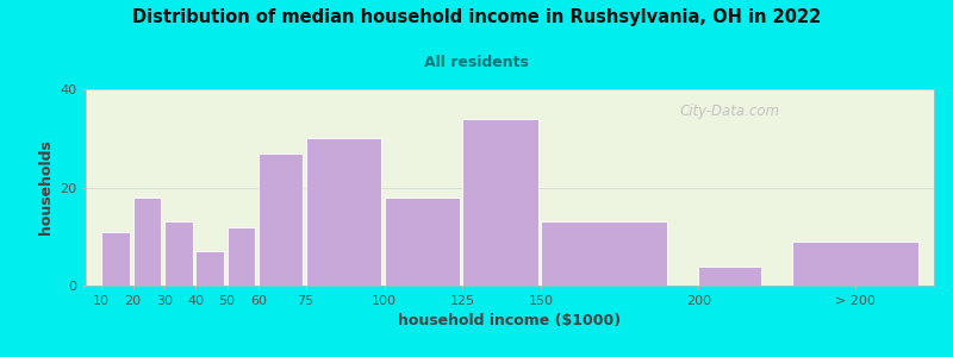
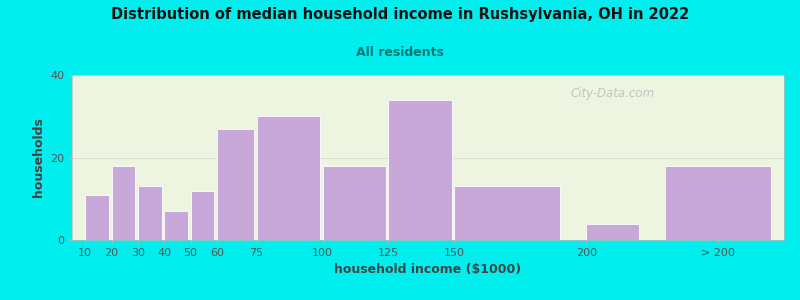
> 200: 9 -> 18
